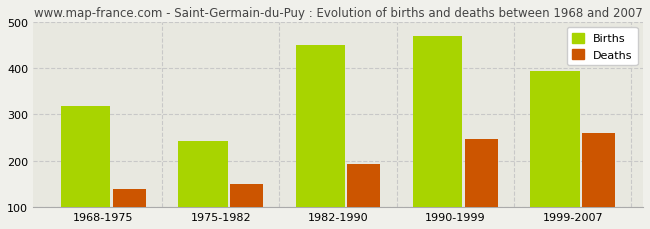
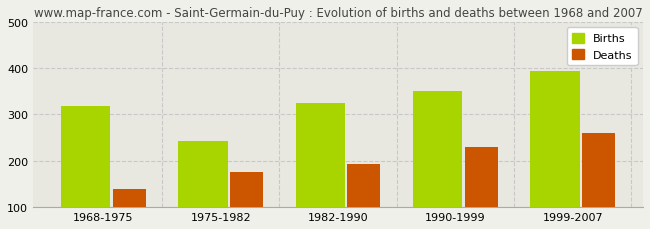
Deaths/1975-1982: 150 -> 175
Births/1982-1990: 449 -> 325
Births/1990-1999: 468 -> 350
Deaths/1990-1999: 247 -> 230
